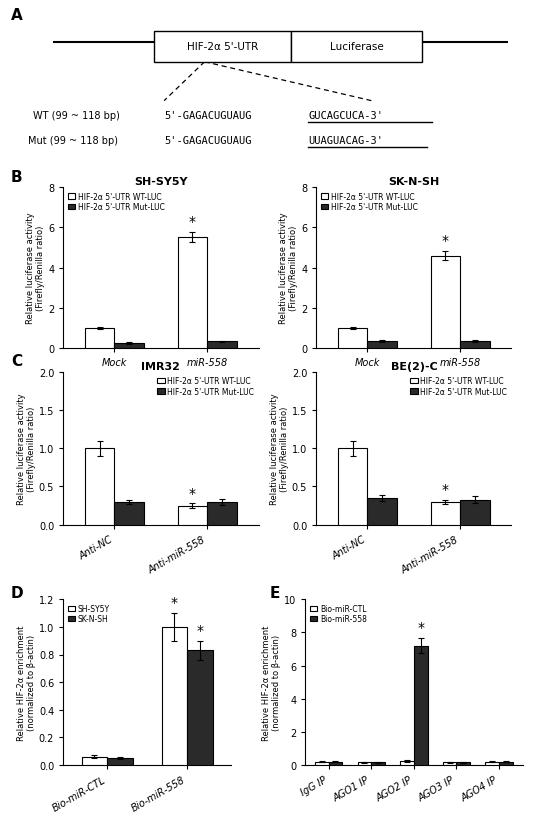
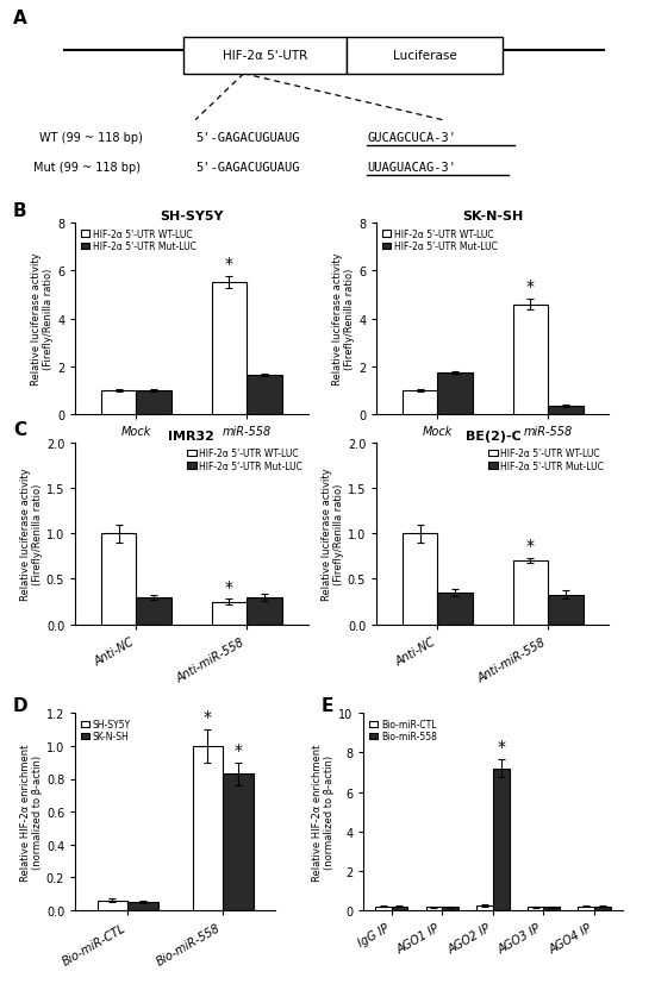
SH-SY5Y/HIF-2α 5'-UTR Mut-LUC/Mock: 0.28 -> 1.00
SH-SY5Y/HIF-2α 5'-UTR Mut-LUC/miR-558: 0.35 -> 1.65
SK-N-SH/HIF-2α 5'-UTR Mut-LUC/Mock: 0.35 -> 1.75
BE(2)-C/HIF-2α 5'-UTR WT-LUC/Anti-miR-558: 0.3 -> 0.7
